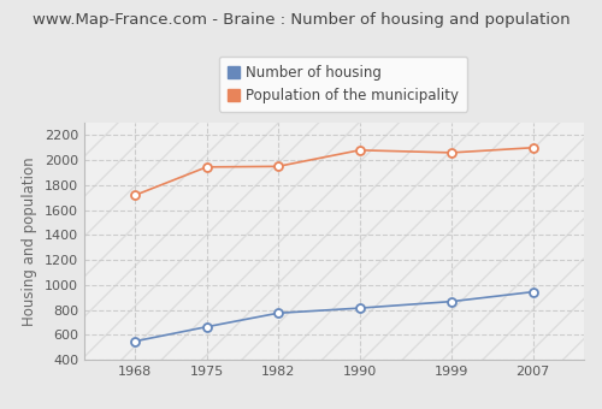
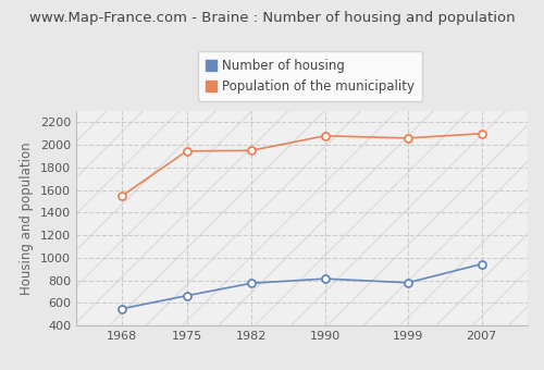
Population of the municipality/1968: 1720 -> 1550
Number of housing/1999: 870 -> 780
